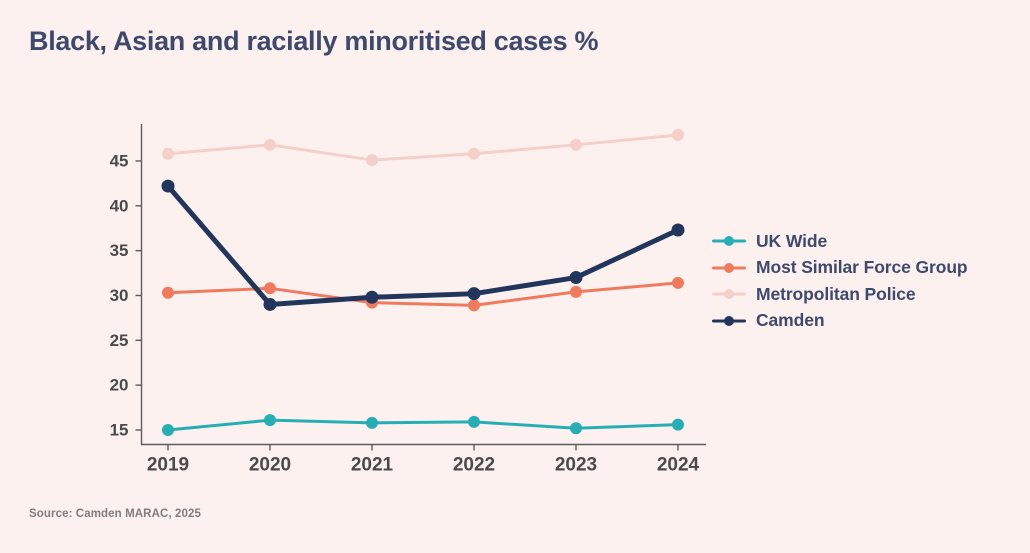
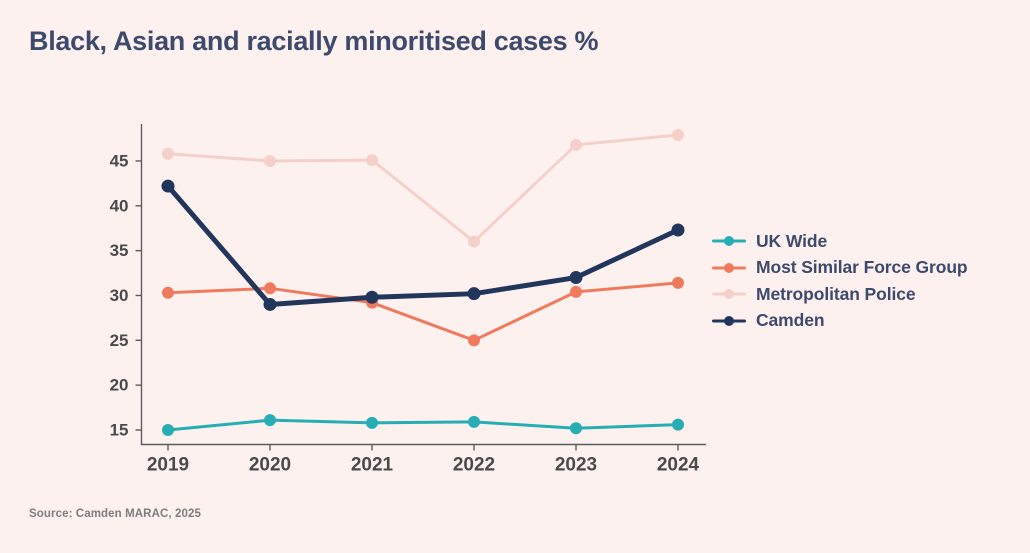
Metropolitan Police/2020: 47 -> 45
Most Similar Force Group/2022: 29 -> 25
Metropolitan Police/2022: 46 -> 36
